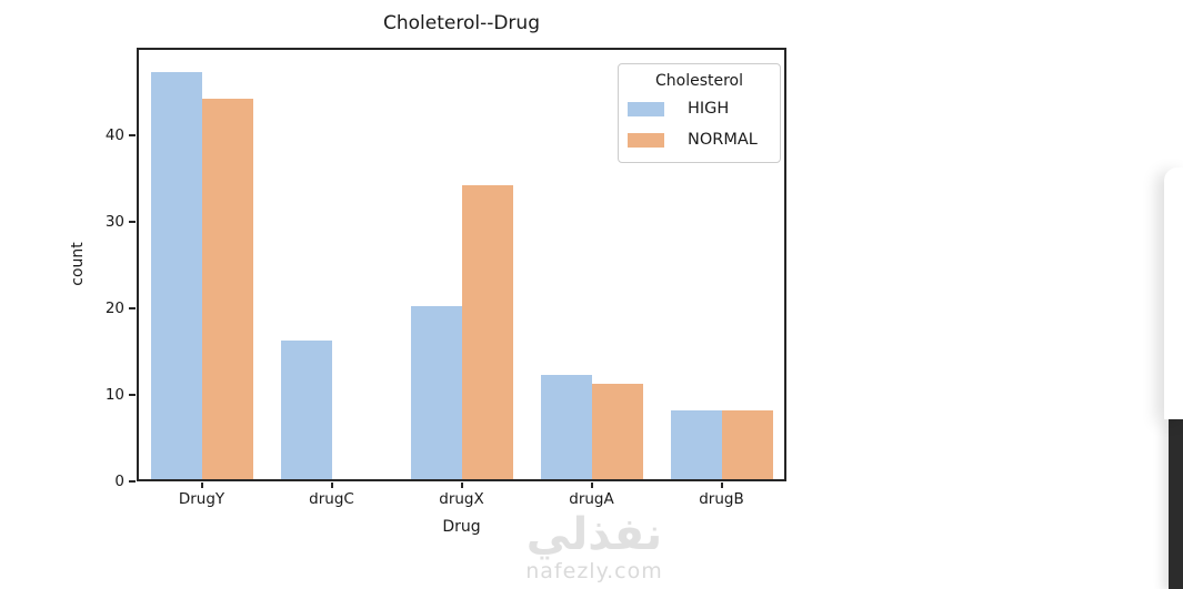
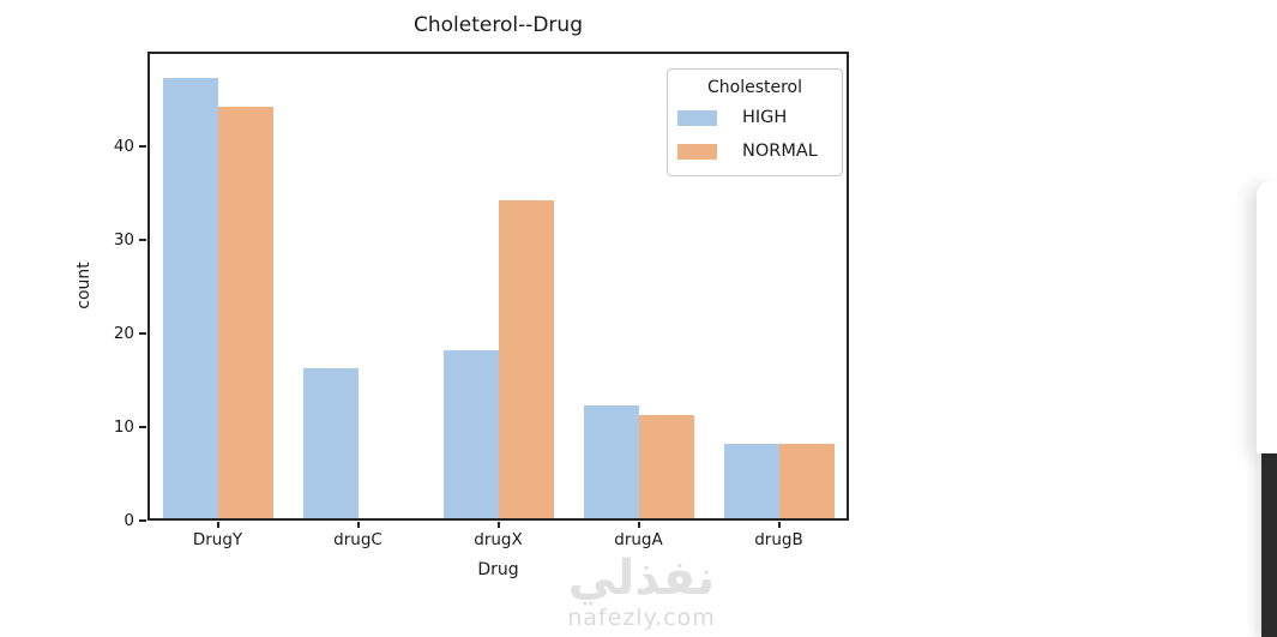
HIGH/drugX: 20 -> 18
